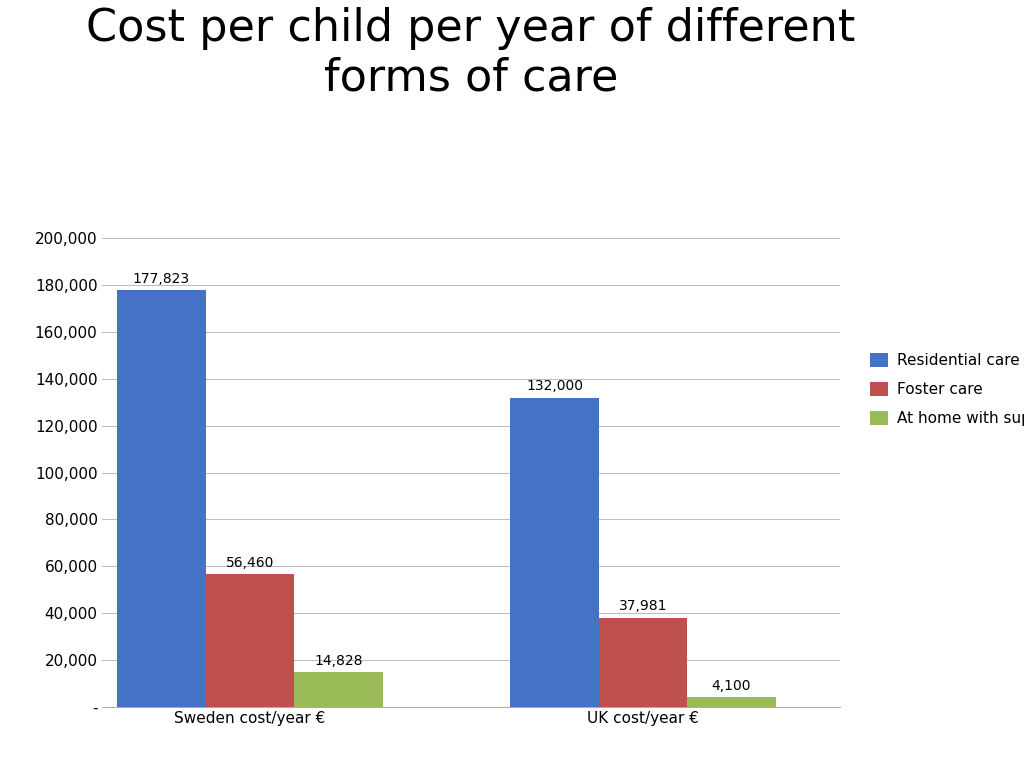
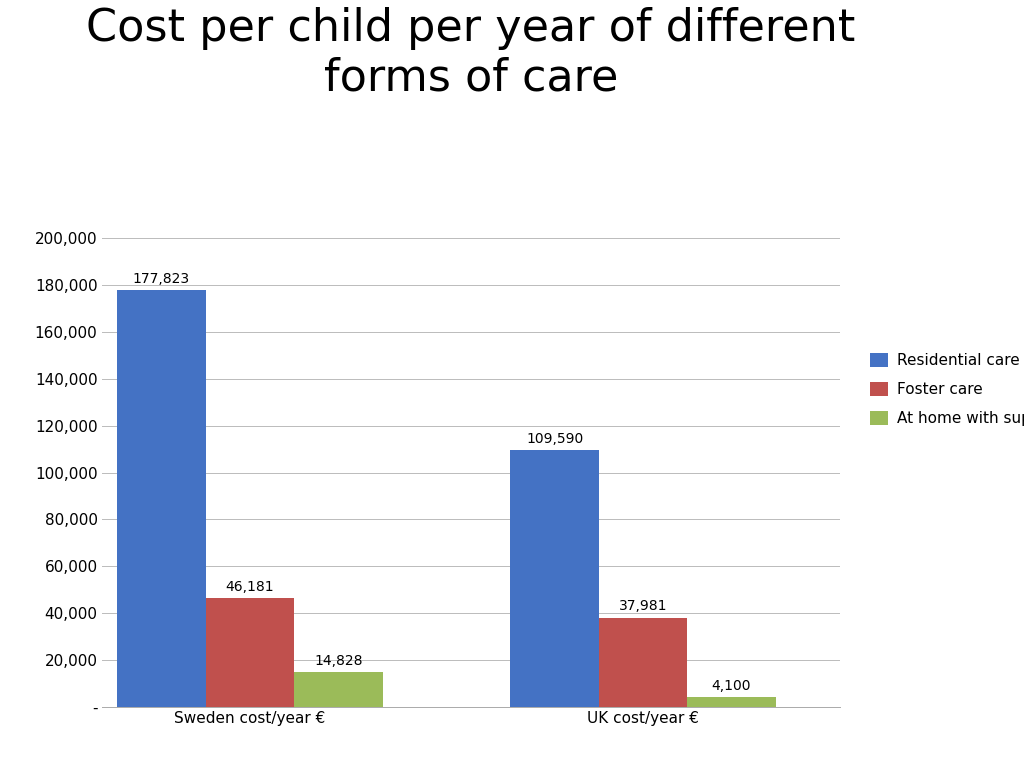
Foster care/Sweden cost/year €: 56,460 -> 46,181
Residential care/UK cost/year €: 132,000 -> 109,590
